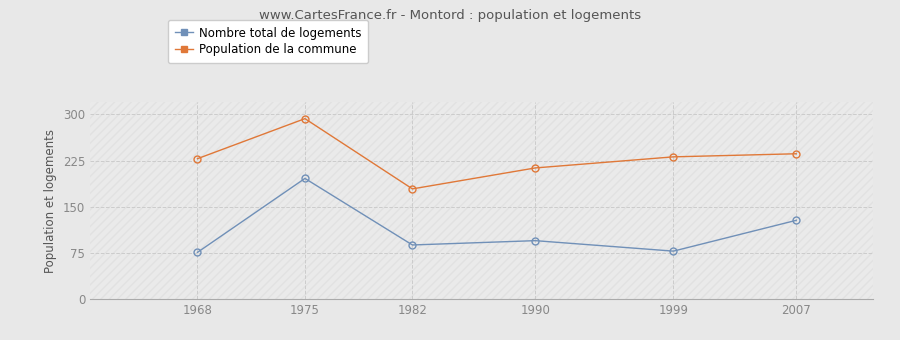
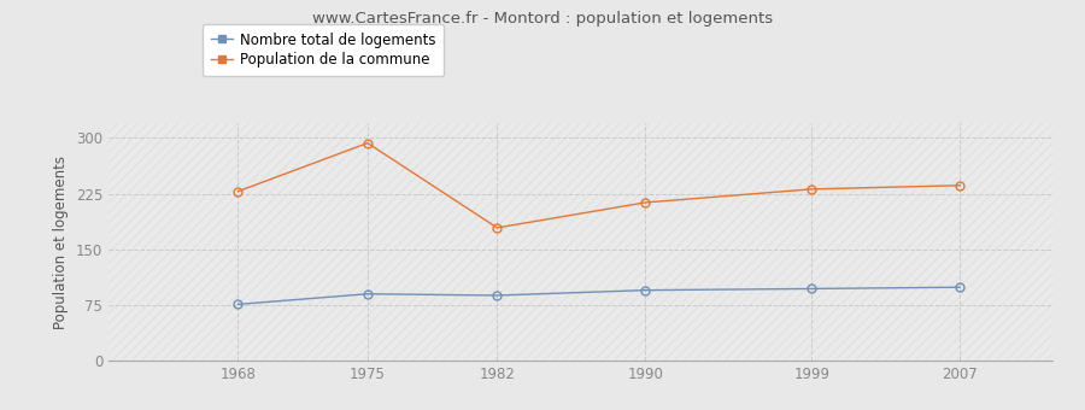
Nombre total de logements/1975: 196 -> 90
Nombre total de logements/1999: 78 -> 97
Nombre total de logements/2007: 128 -> 99
